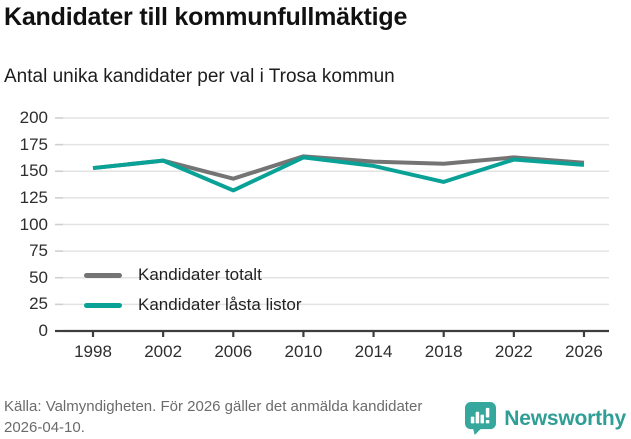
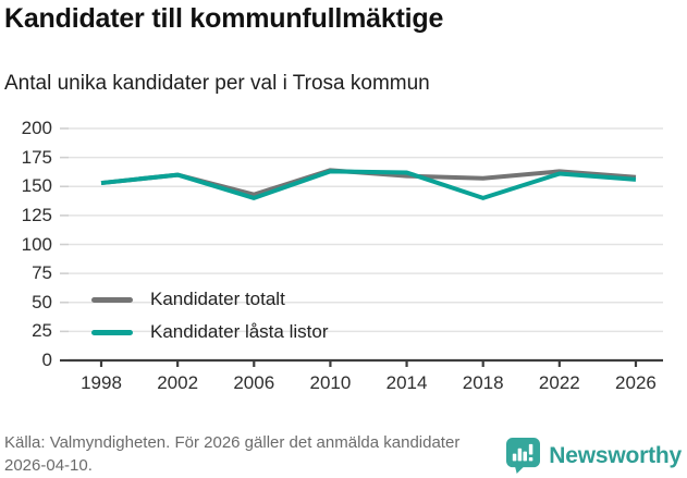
Kandidater låsta listor/2006: 132 -> 140
Kandidater låsta listor/2014: 155 -> 162
